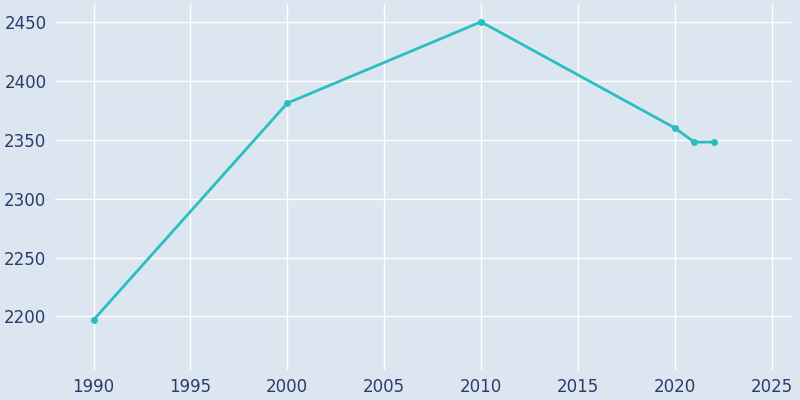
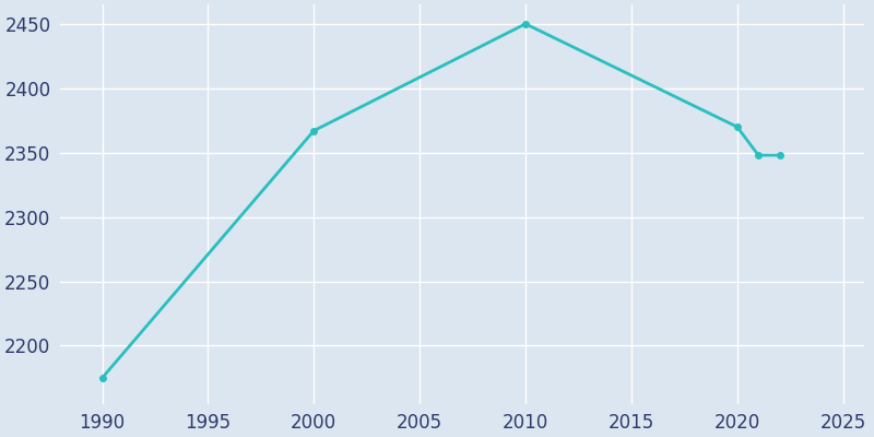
1990: 2197 -> 2175
2000: 2381 -> 2367
2020: 2360 -> 2370
